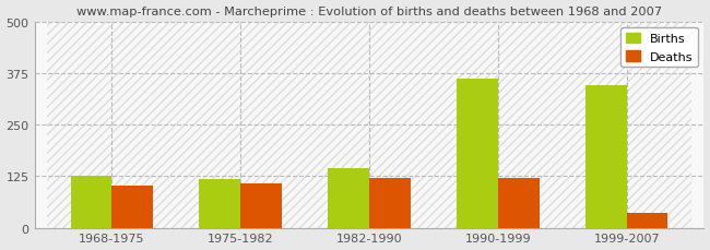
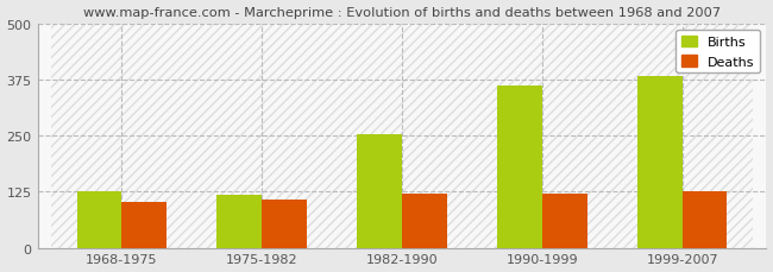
Births/1982-1990: 145 -> 254
Births/1999-2007: 345 -> 383
Deaths/1999-2007: 35 -> 126
